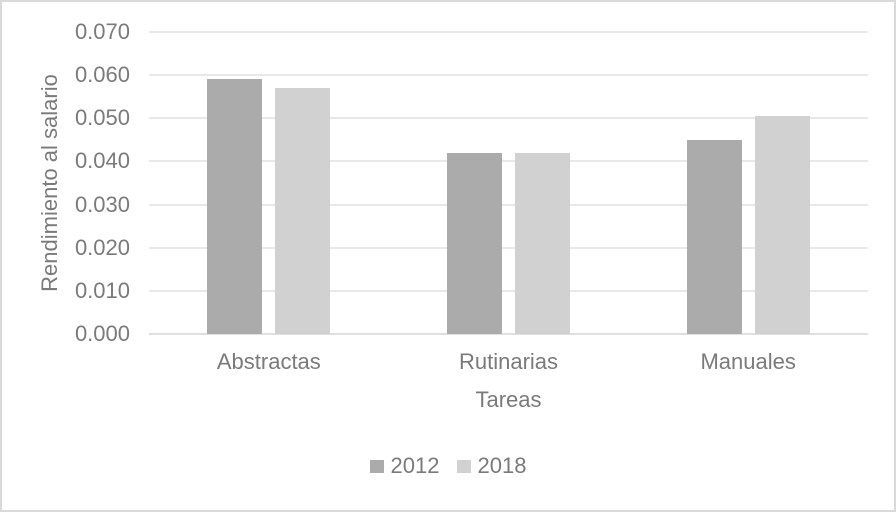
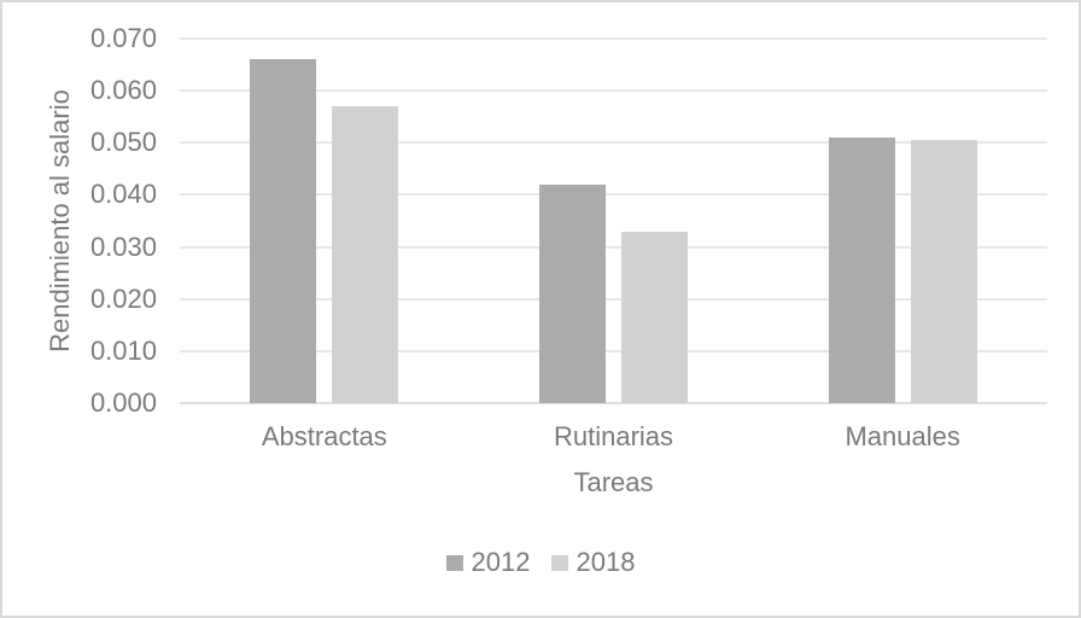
2012/Abstractas: 0.059 -> 0.066
2018/Rutinarias: 0.042 -> 0.033
2012/Manuales: 0.045 -> 0.051
